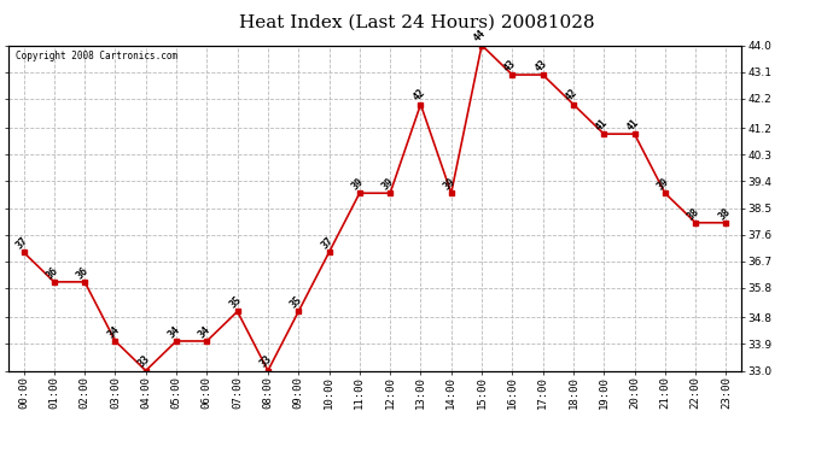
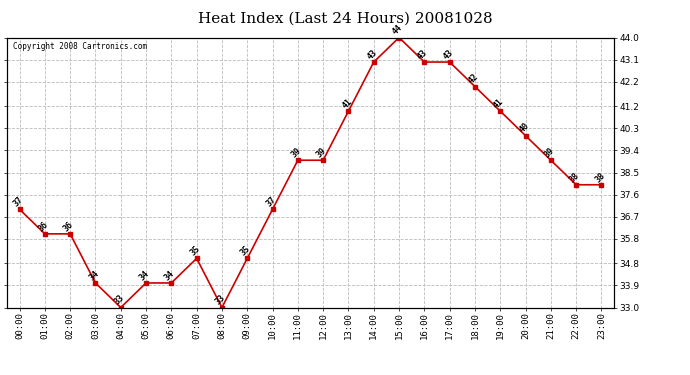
13:00: 42 -> 41
14:00: 39 -> 43
20:00: 41 -> 40
